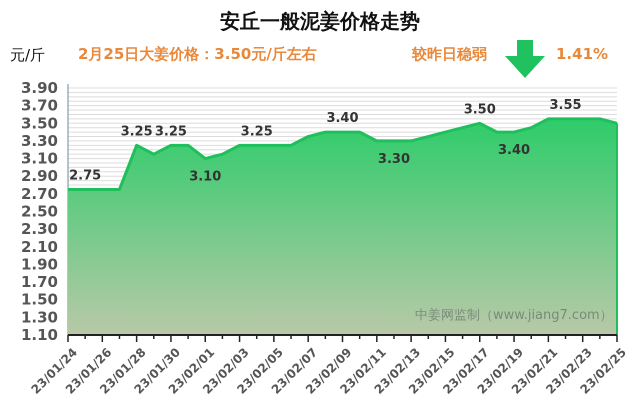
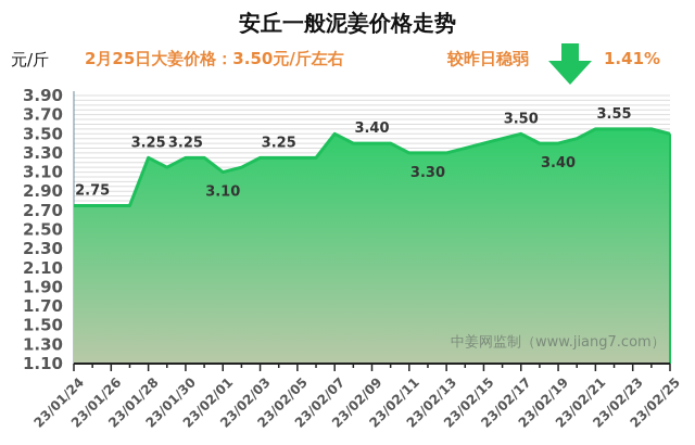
23/02/07: 3.4 -> 3.5
